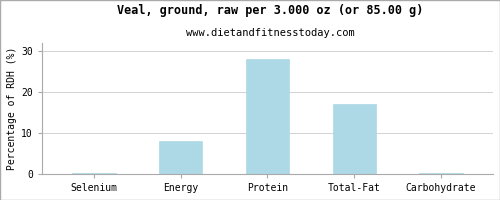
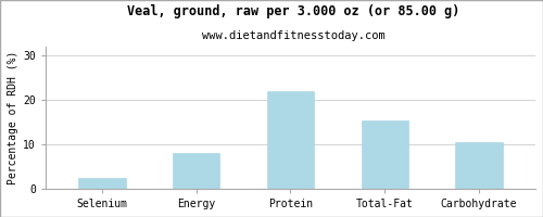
Selenium: 0.3 -> 2.5
Protein: 28.0 -> 22.0
Total-Fat: 17.0 -> 15.5
Carbohydrate: 0.2 -> 10.5
